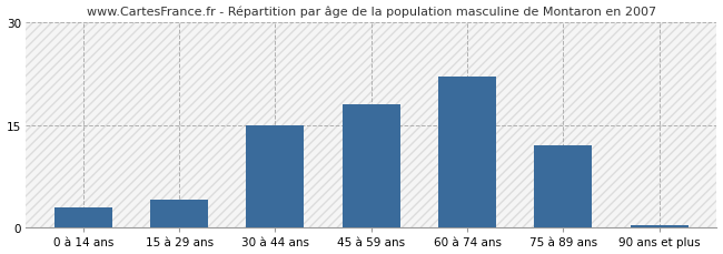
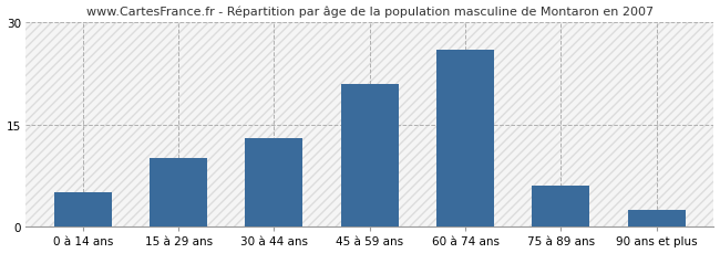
0 à 14 ans: 3.0 -> 5.0
15 à 29 ans: 4.0 -> 10.0
30 à 44 ans: 15.0 -> 13.0
45 à 59 ans: 18.0 -> 21.0
60 à 74 ans: 22.0 -> 26.0
75 à 89 ans: 12.0 -> 6.0
90 ans et plus: 0.3 -> 2.4
